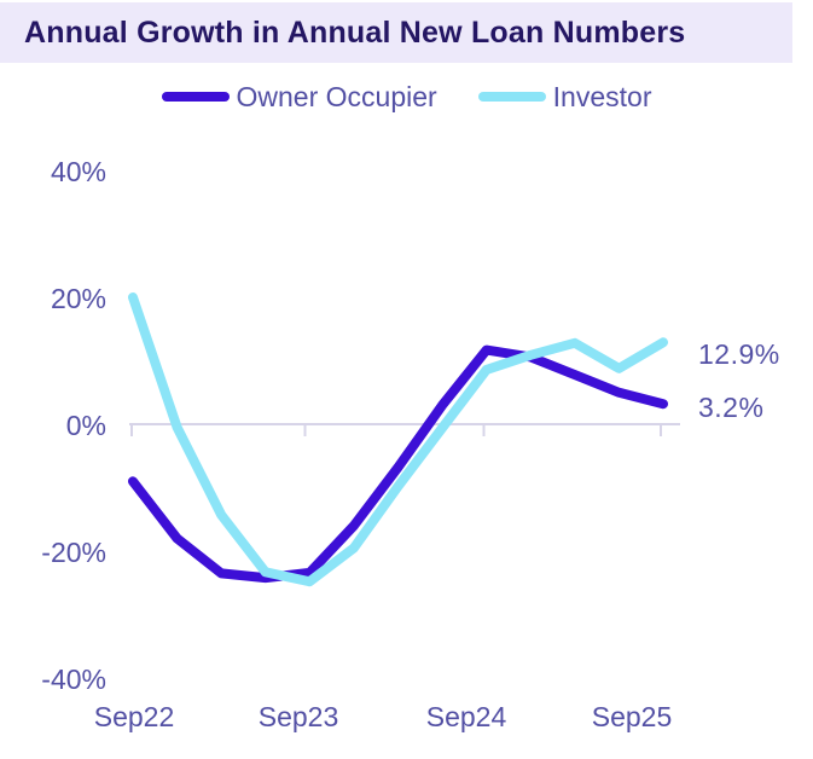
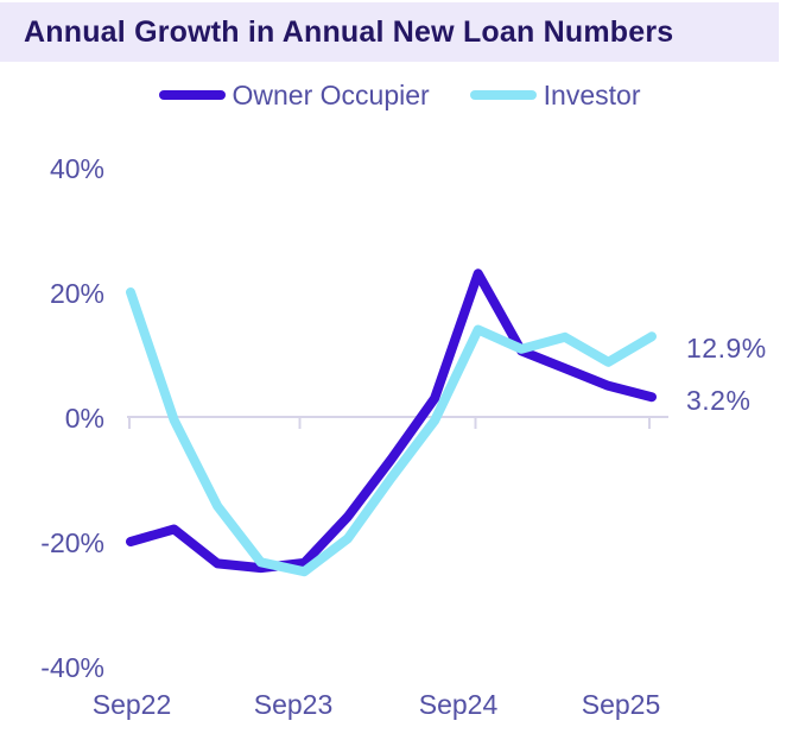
Owner Occupier/Sep22: -9% -> -20%
Owner Occupier/Sep24: 12% -> 23%
Investor/Sep24: 9% -> 14%
